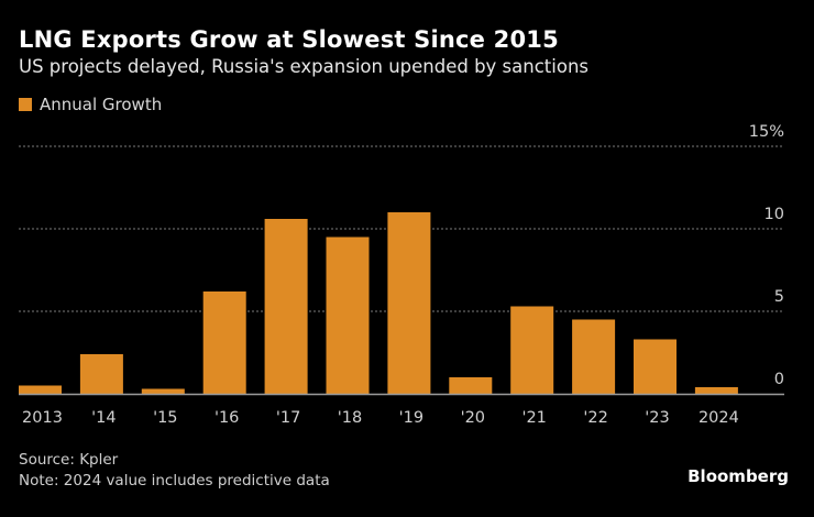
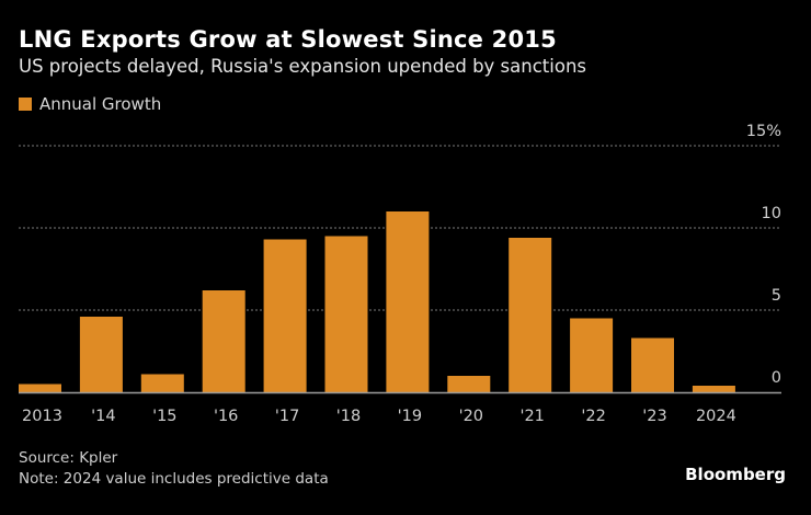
'14: 2.4% -> 4.6%
'15: 0.3% -> 1.1%
'17: 10.6% -> 9.3%
'21: 5.3% -> 9.4%
